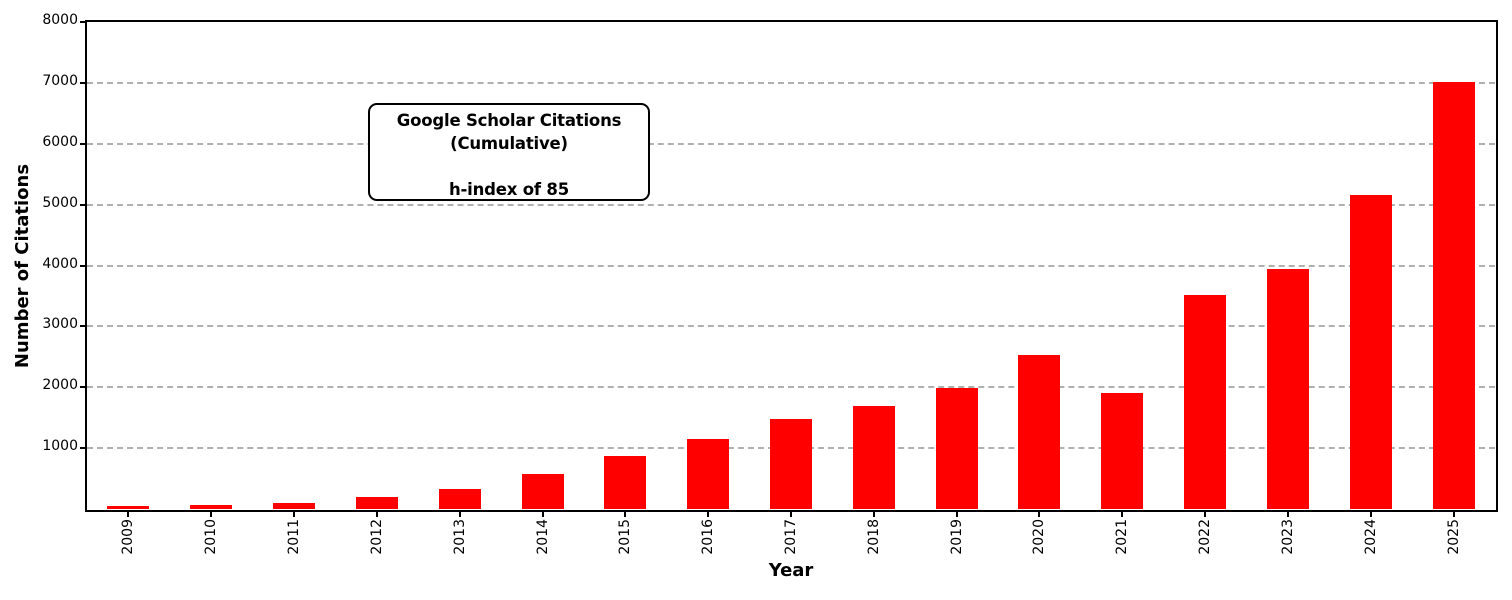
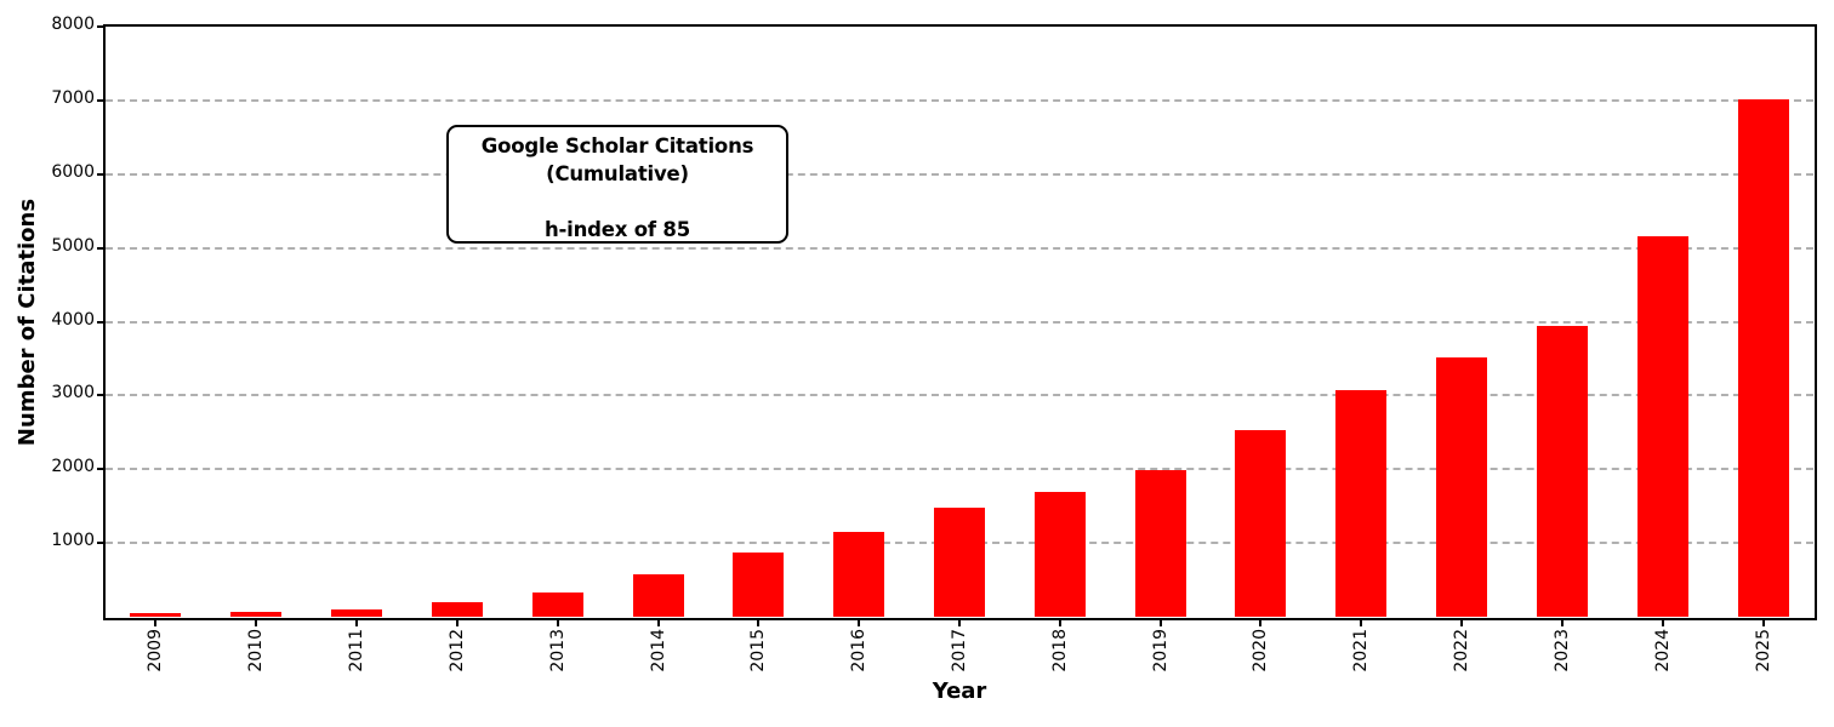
2021: 1900 -> 3100
